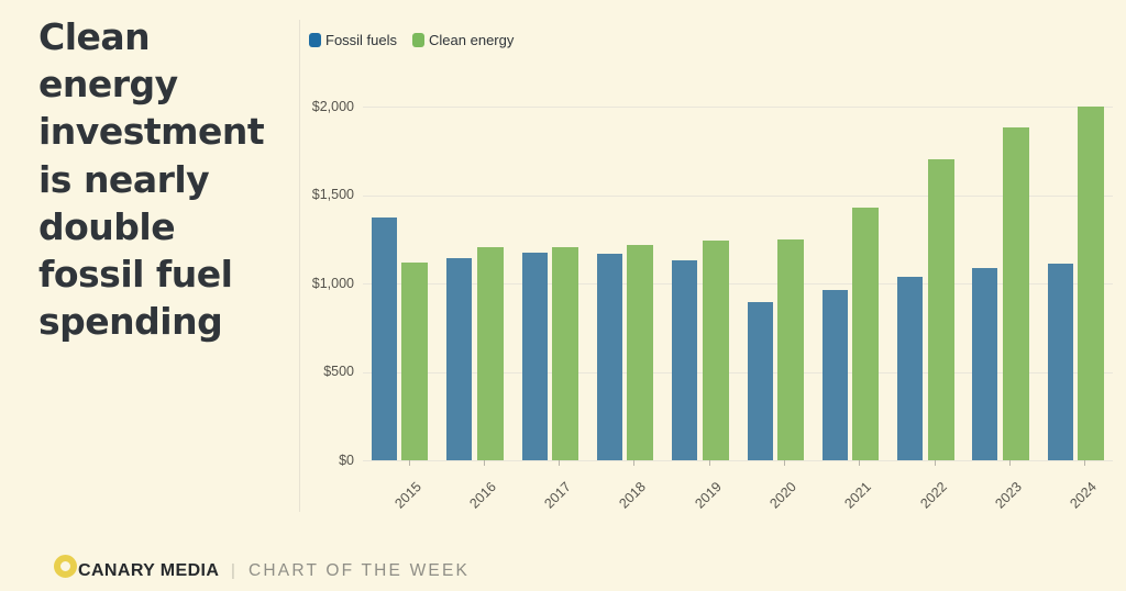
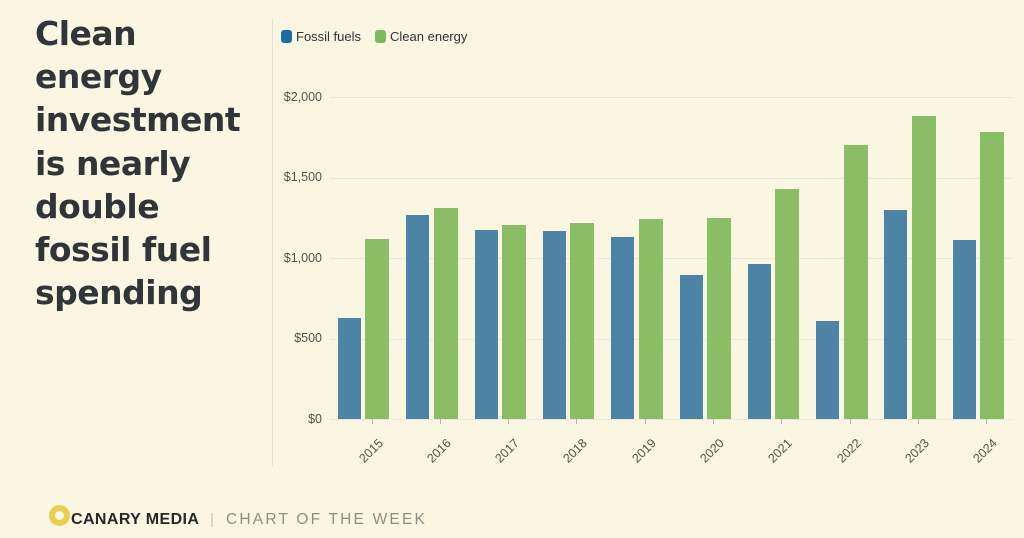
Fossil fuels/2015: $1370 -> $630
Fossil fuels/2016: $1140 -> $1270
Clean energy/2016: $1200 -> $1310
Fossil fuels/2022: $1040 -> $610
Fossil fuels/2023: $1090 -> $1300
Clean energy/2024: $2000 -> $1780
